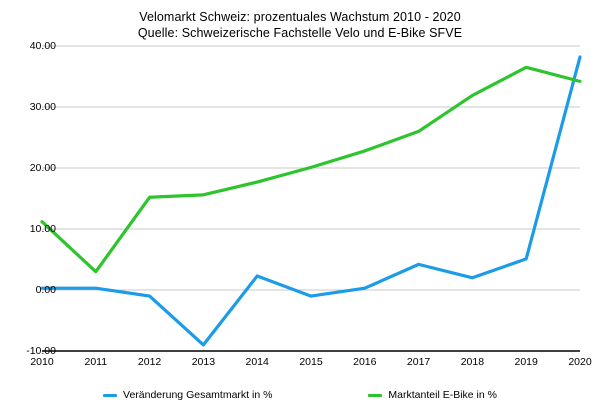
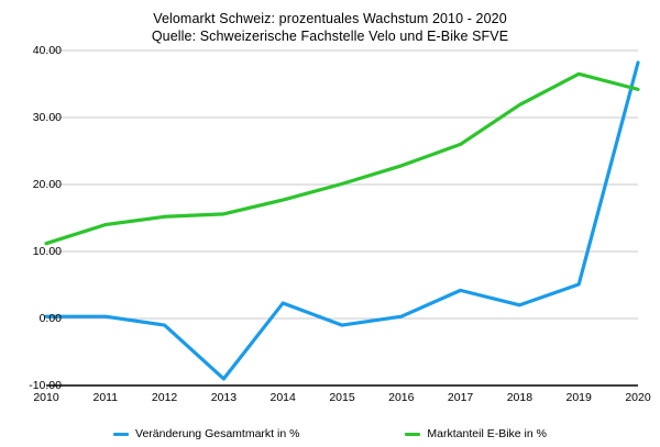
Marktanteil E-Bike in %/2011: 3 -> 14
